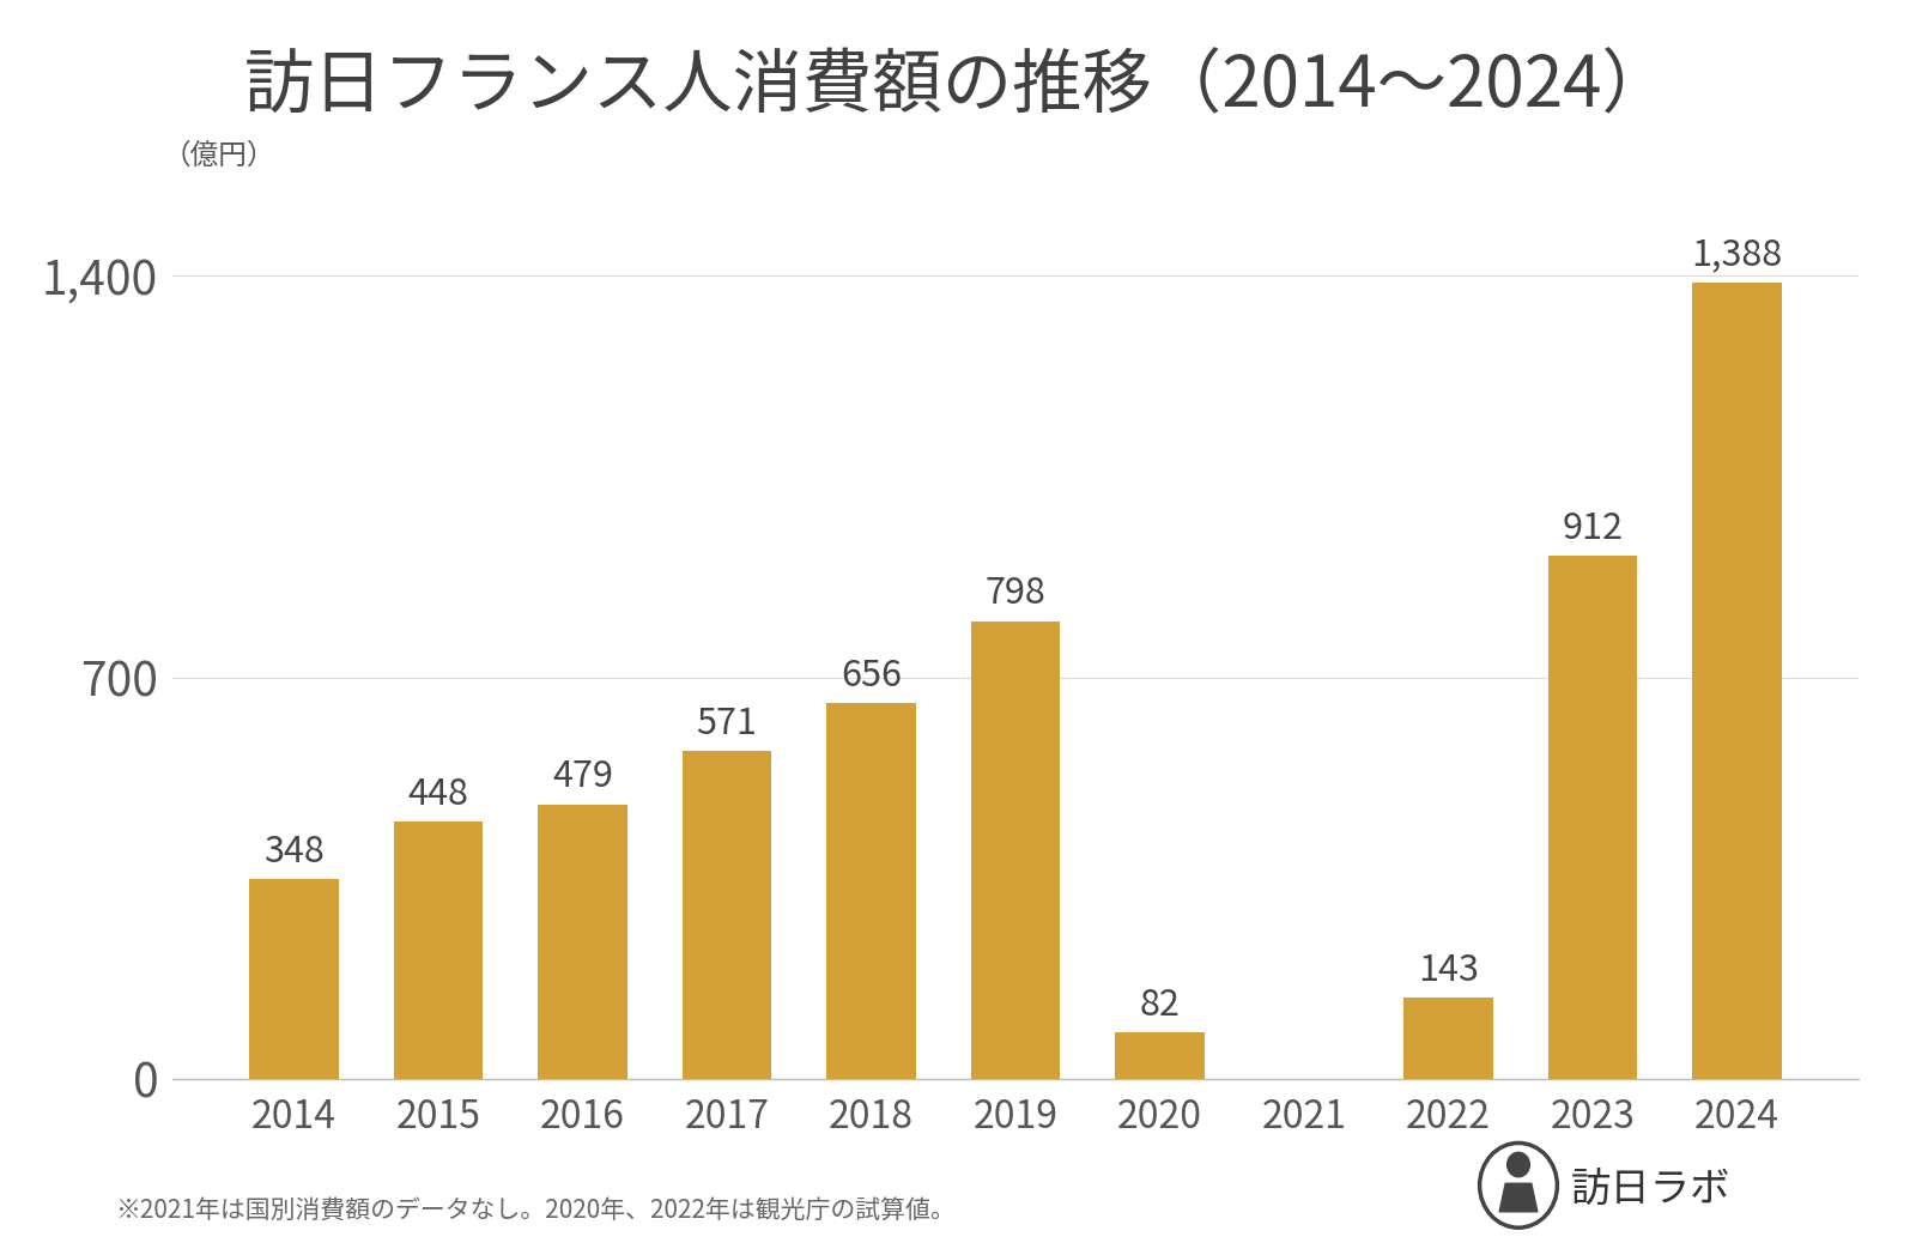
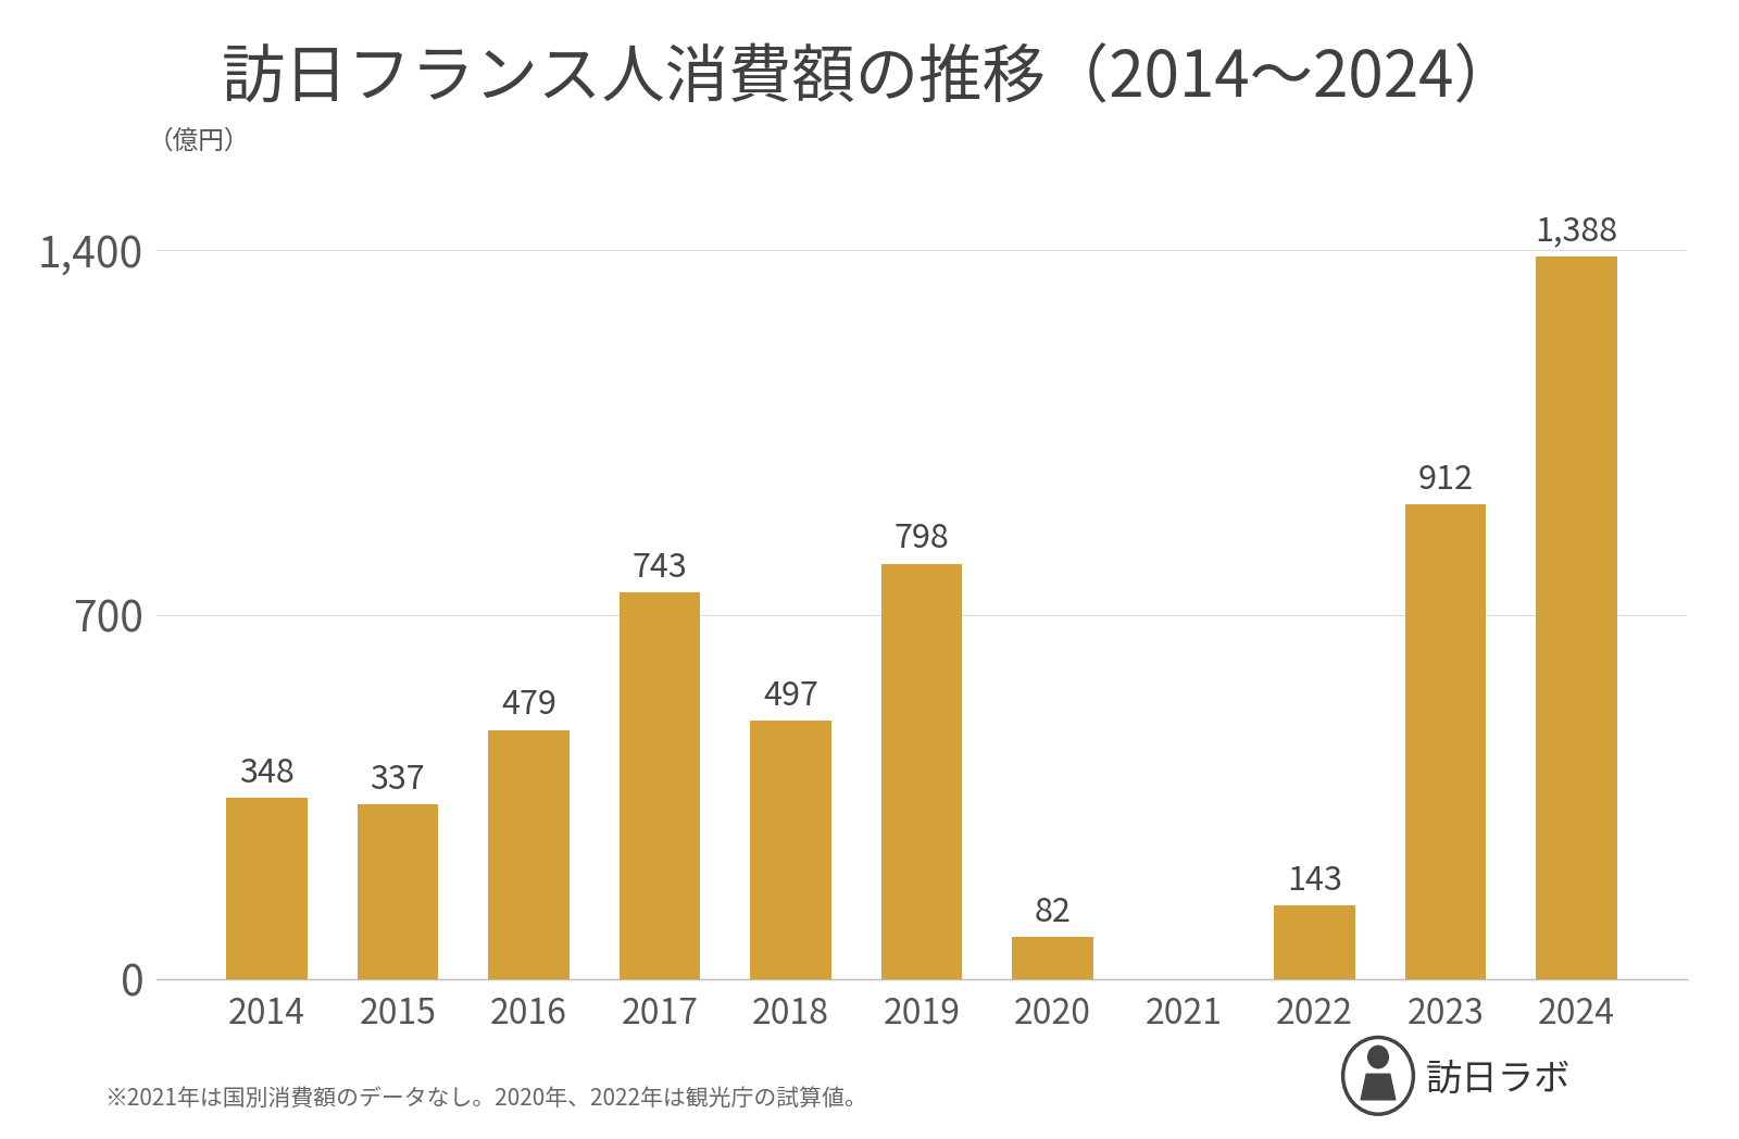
2015: 448 -> 337
2017: 571 -> 743
2018: 656 -> 497
